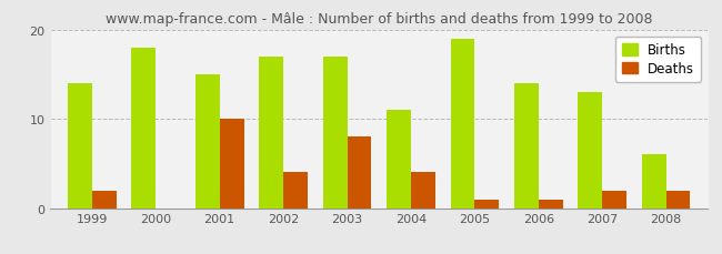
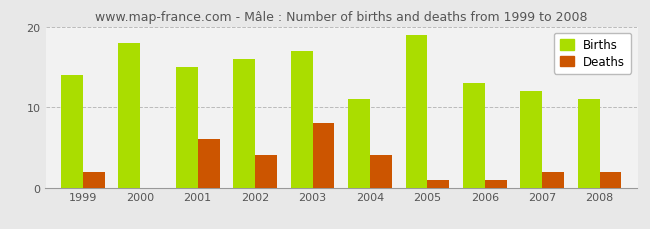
Deaths/2001: 10 -> 6
Births/2002: 17 -> 16
Births/2006: 14 -> 13
Births/2007: 13 -> 12
Births/2008: 6 -> 11
